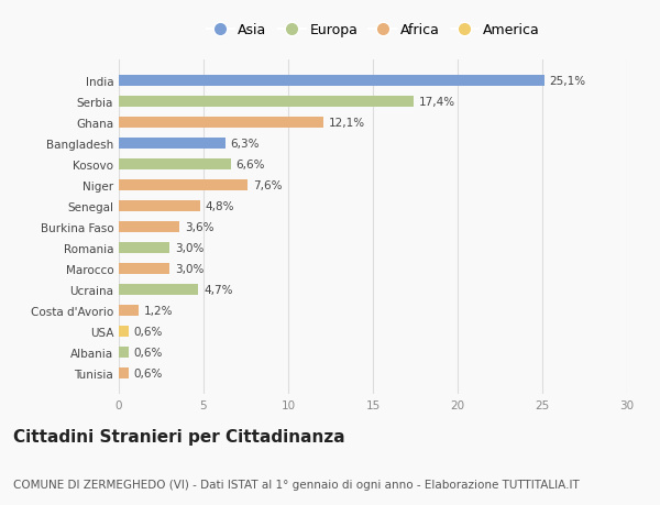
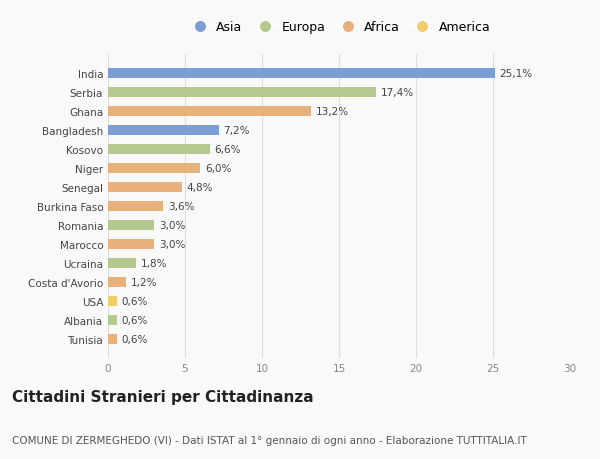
Ghana: 12,1% -> 13,2%
Bangladesh: 6,3% -> 7,2%
Niger: 7,6% -> 6,0%
Ucraina: 4,7% -> 1,8%
